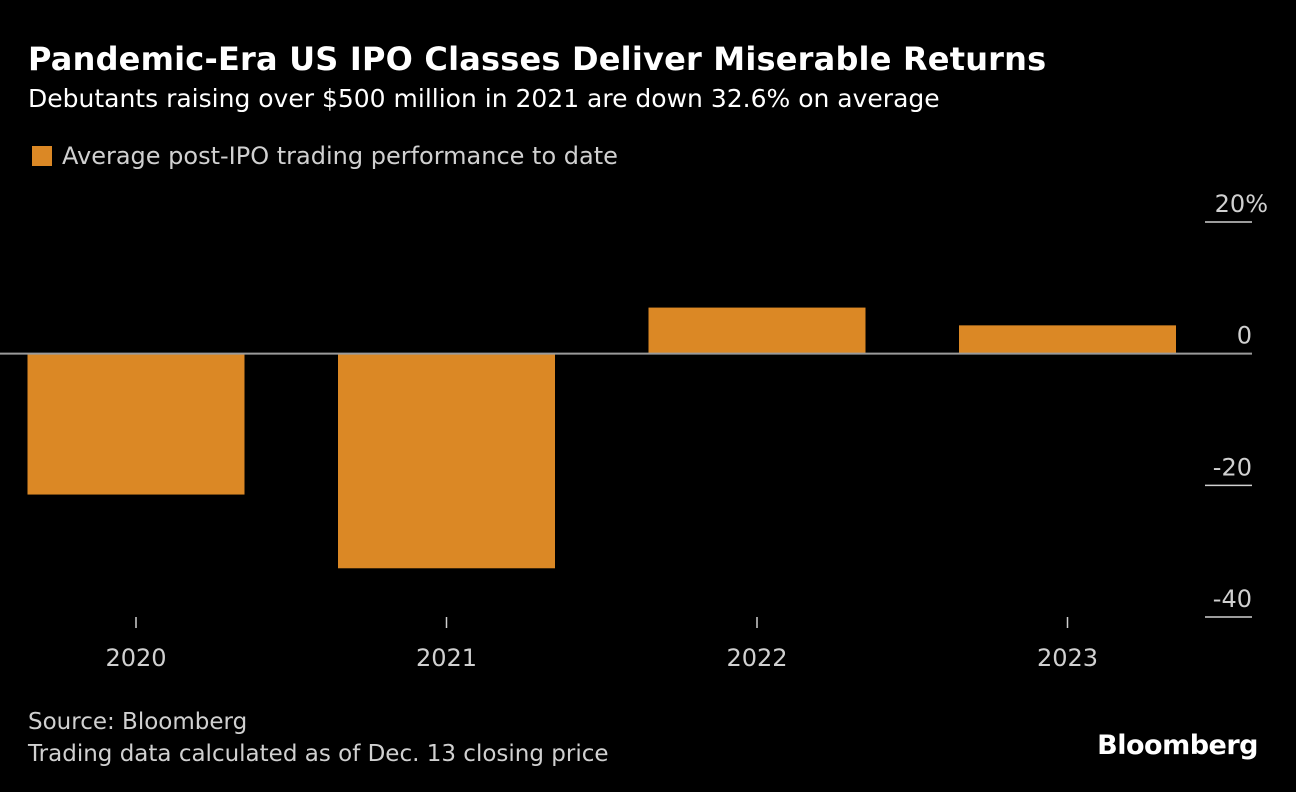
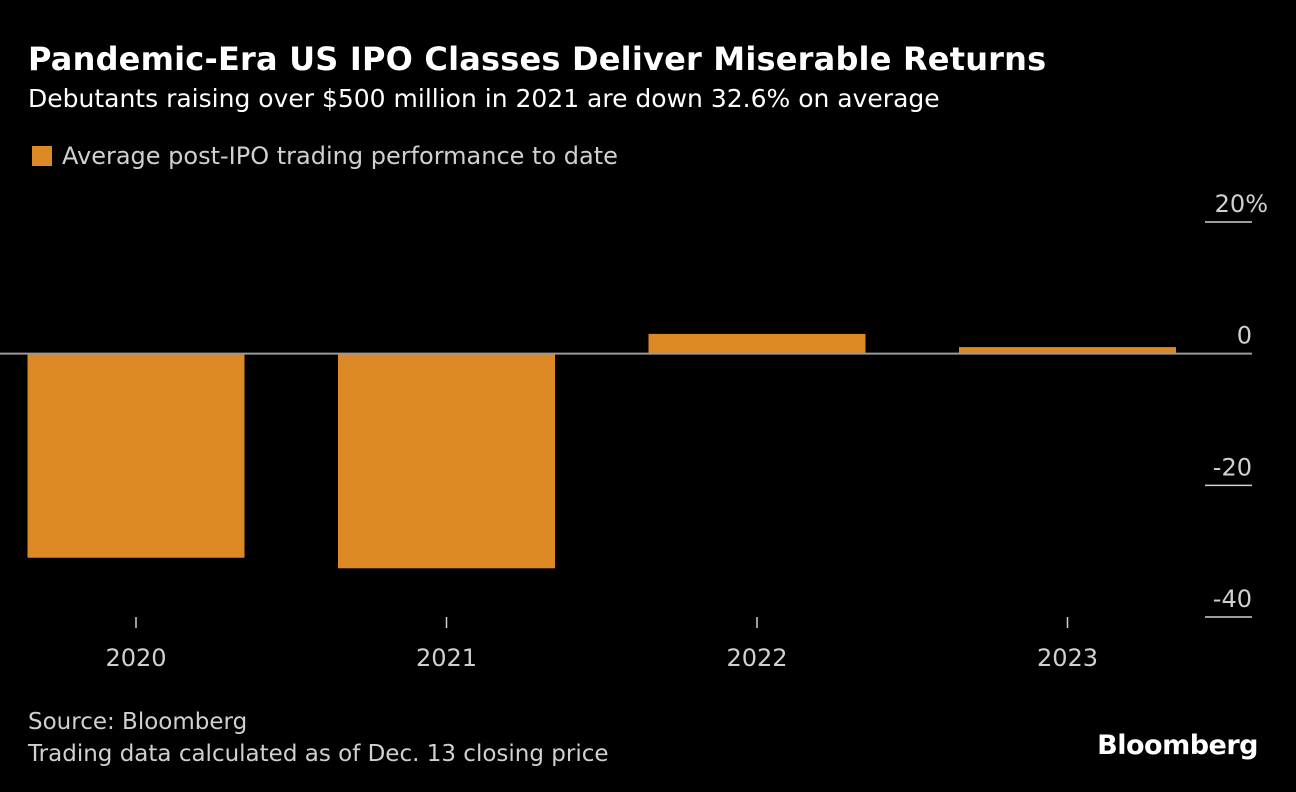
2020: -21 -> -31
2022: 7 -> 3
2023: 4 -> 1
